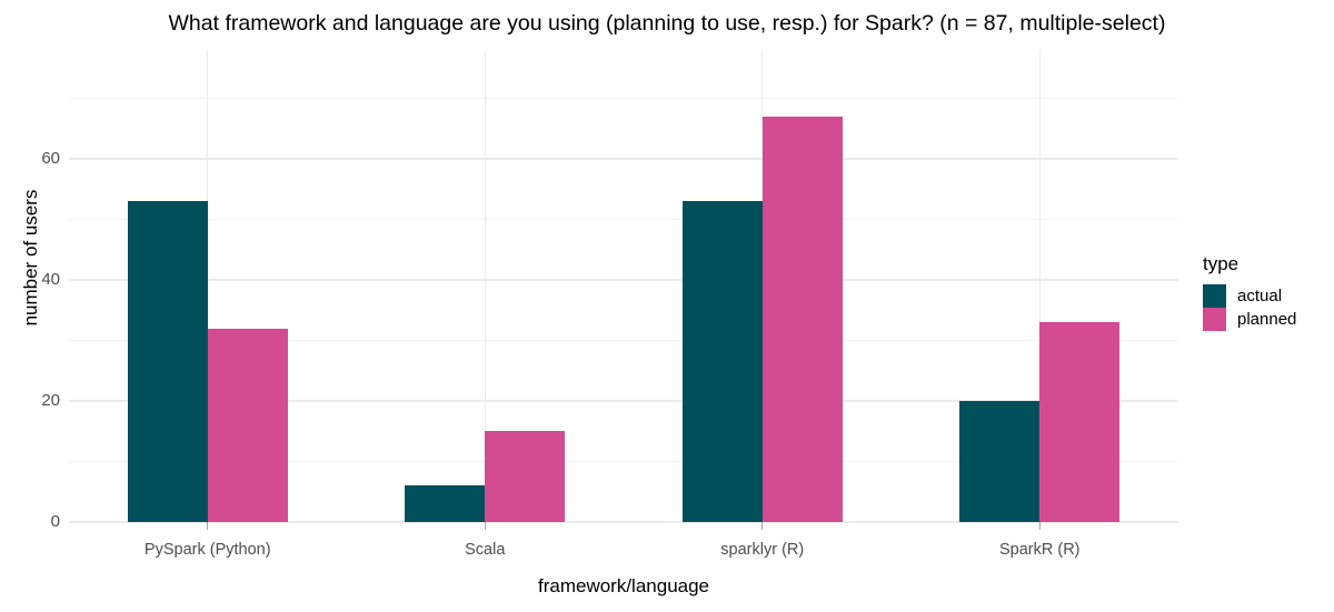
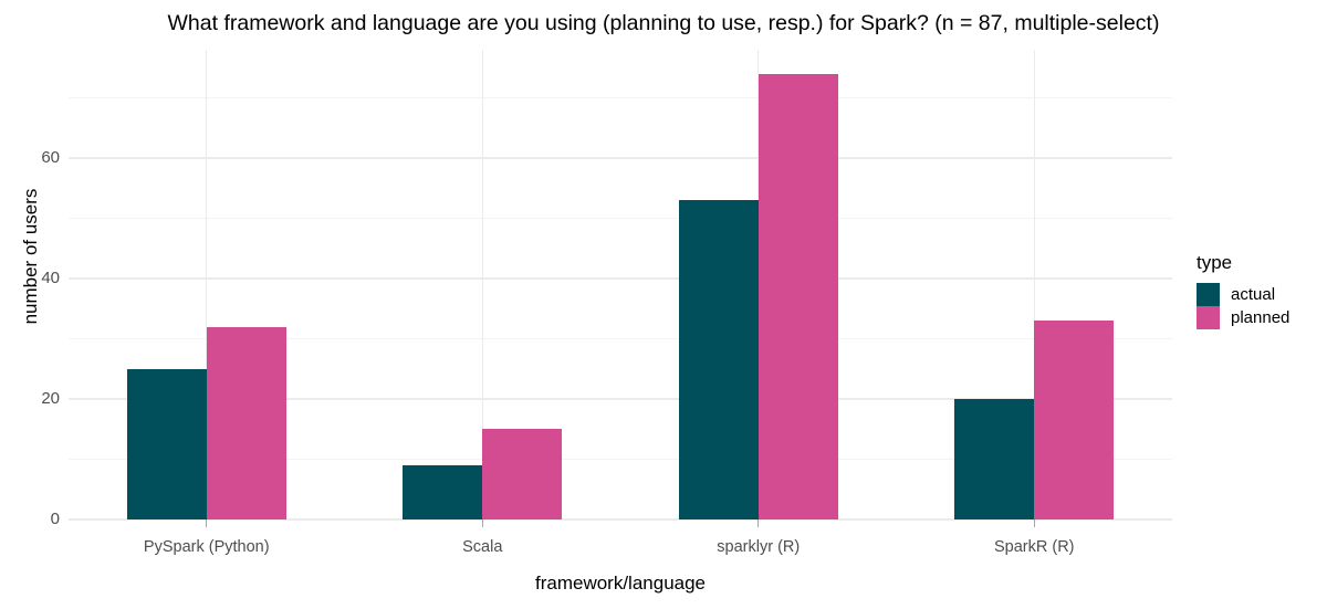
actual/PySpark (Python): 53 -> 25
actual/Scala: 6 -> 9
planned/sparklyr (R): 67 -> 74
